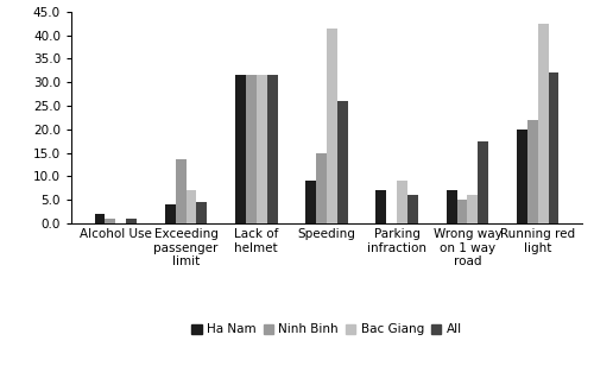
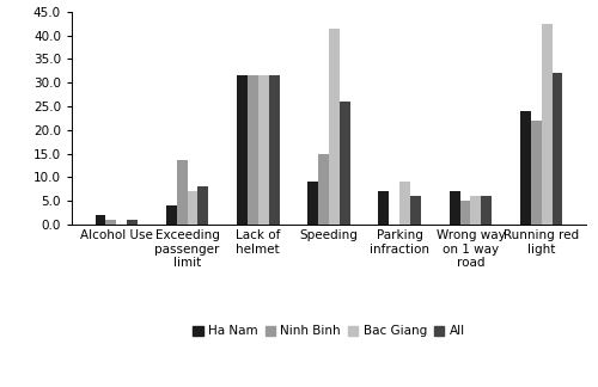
All/Exceeding passenger limit: 4.5 -> 8.0
All/Wrong way on 1 way road: 17.5 -> 6.0
Ha Nam/Running red light: 20.0 -> 24.0
